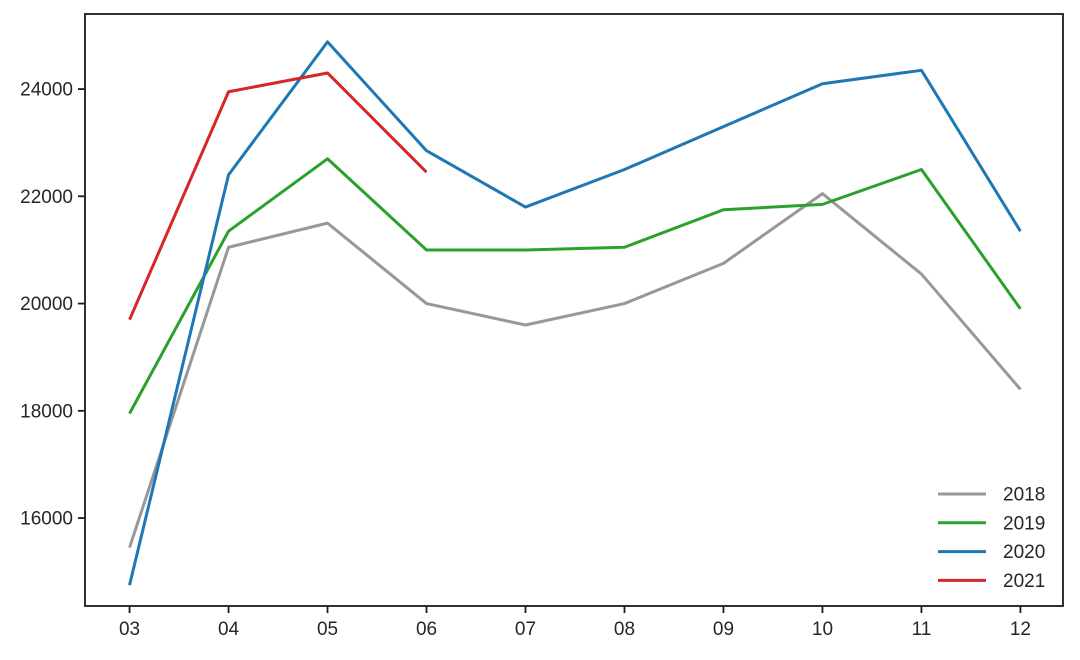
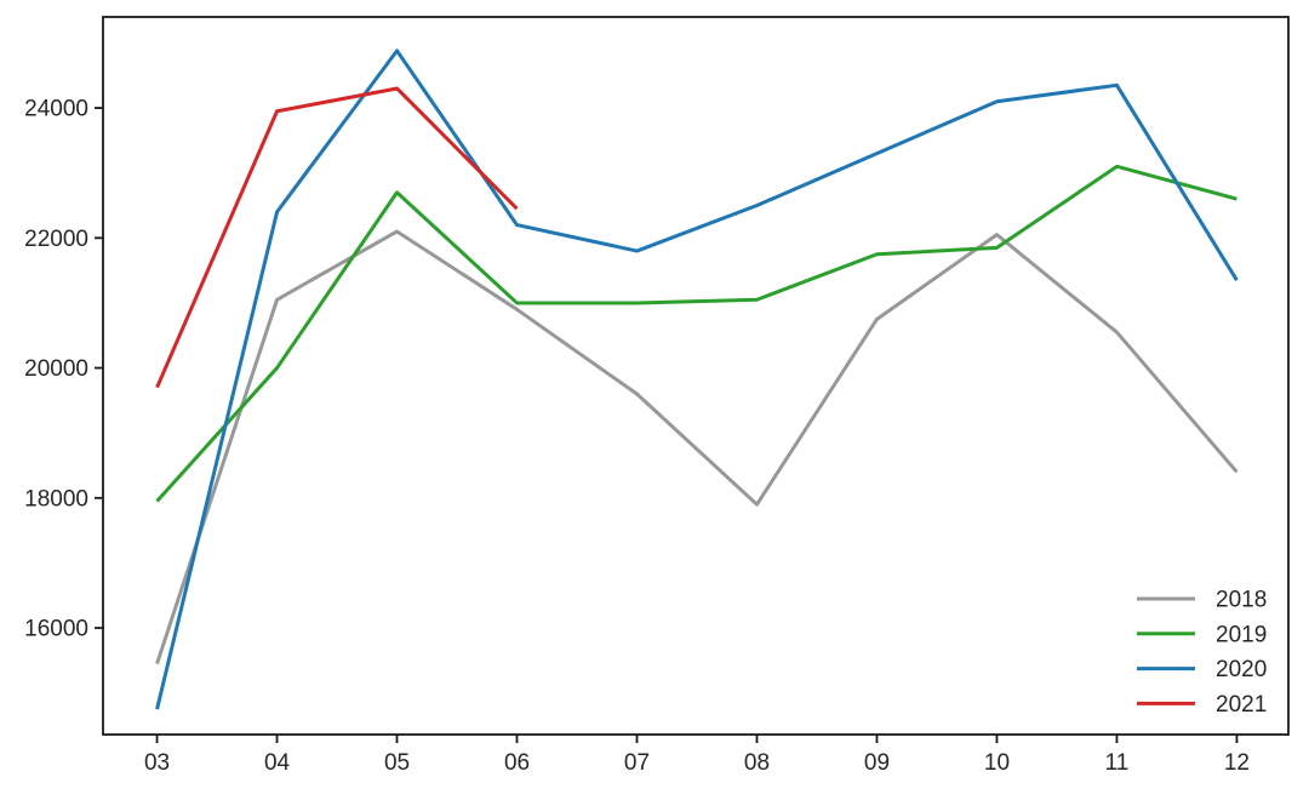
2019/04: 21400 -> 20000
2018/05: 21500 -> 22100
2018/06: 20000 -> 20900
2020/06: 22800 -> 22200
2018/08: 20000 -> 17900
2019/11: 22500 -> 23100
2019/12: 19900 -> 22600
